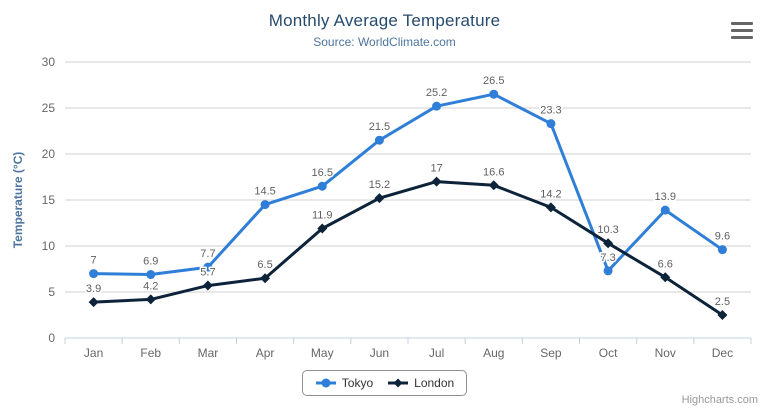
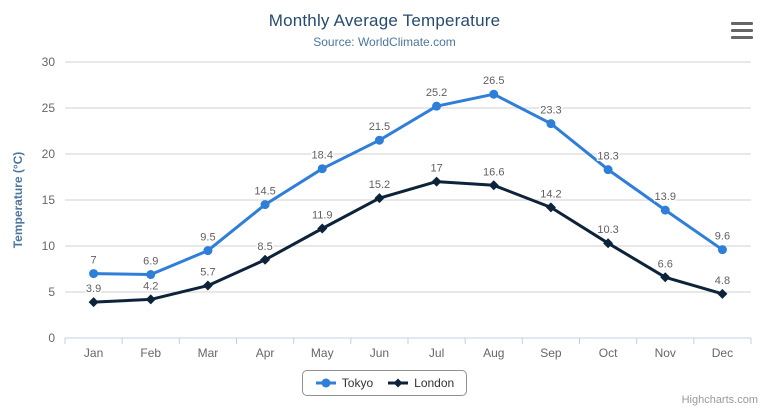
Tokyo/Mar: 7.7 -> 9.5
London/Apr: 6.5 -> 8.5
Tokyo/May: 16.5 -> 18.4
Tokyo/Oct: 7.3 -> 18.3
London/Dec: 2.5 -> 4.8
